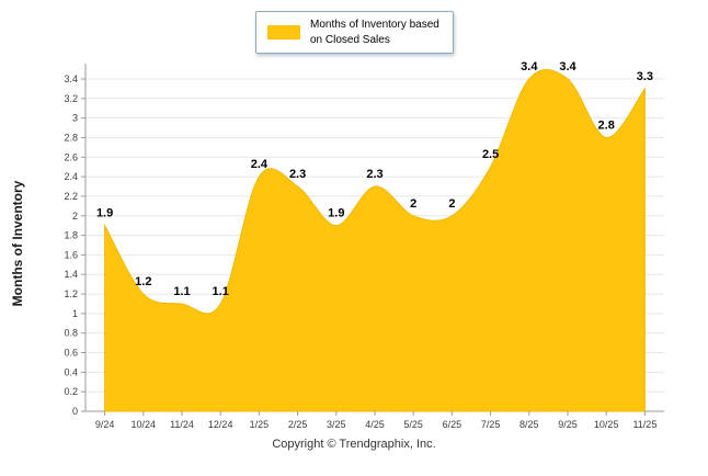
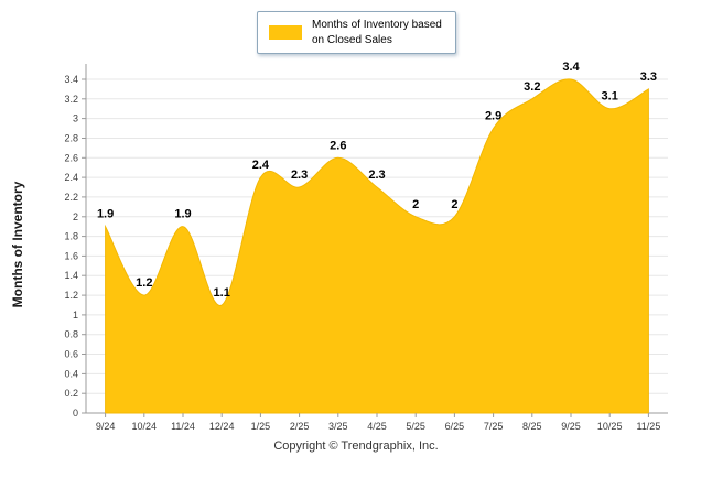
11/24: 1.1 -> 1.9
3/25: 1.9 -> 2.6
7/25: 2.5 -> 2.9
8/25: 3.4 -> 3.2
10/25: 2.8 -> 3.1
